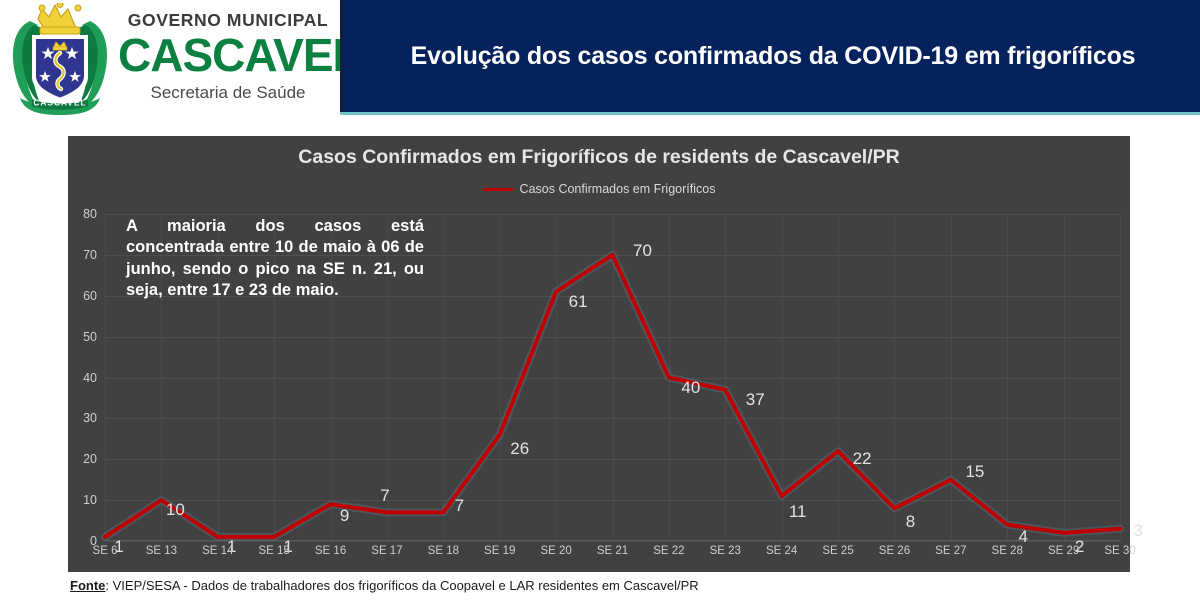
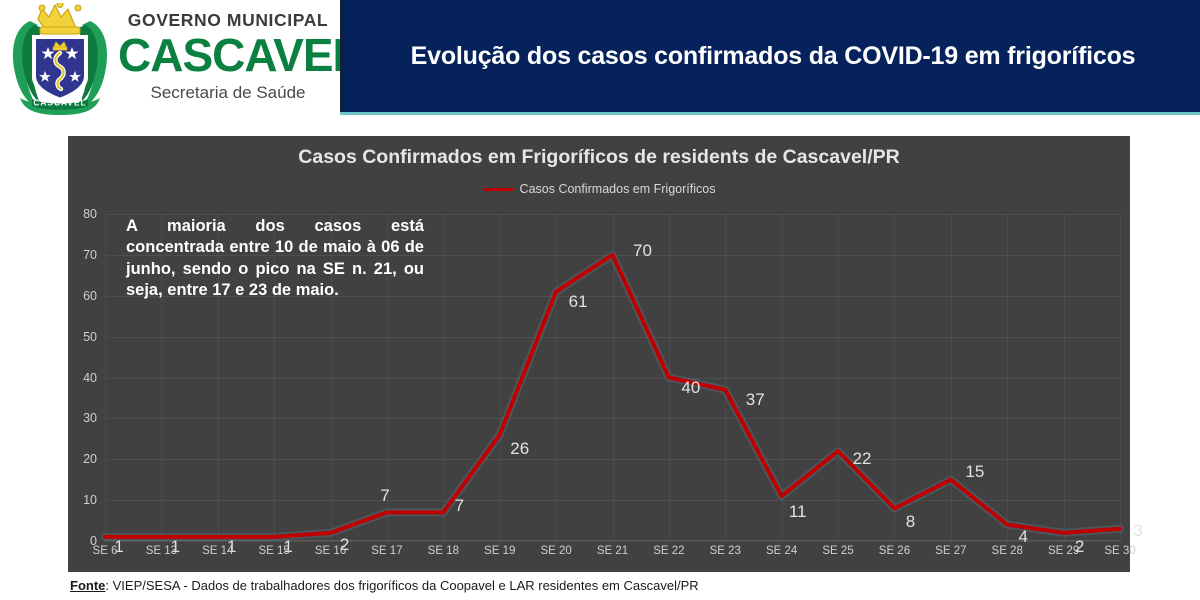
SE 13: 10 -> 1
SE 16: 9 -> 2
